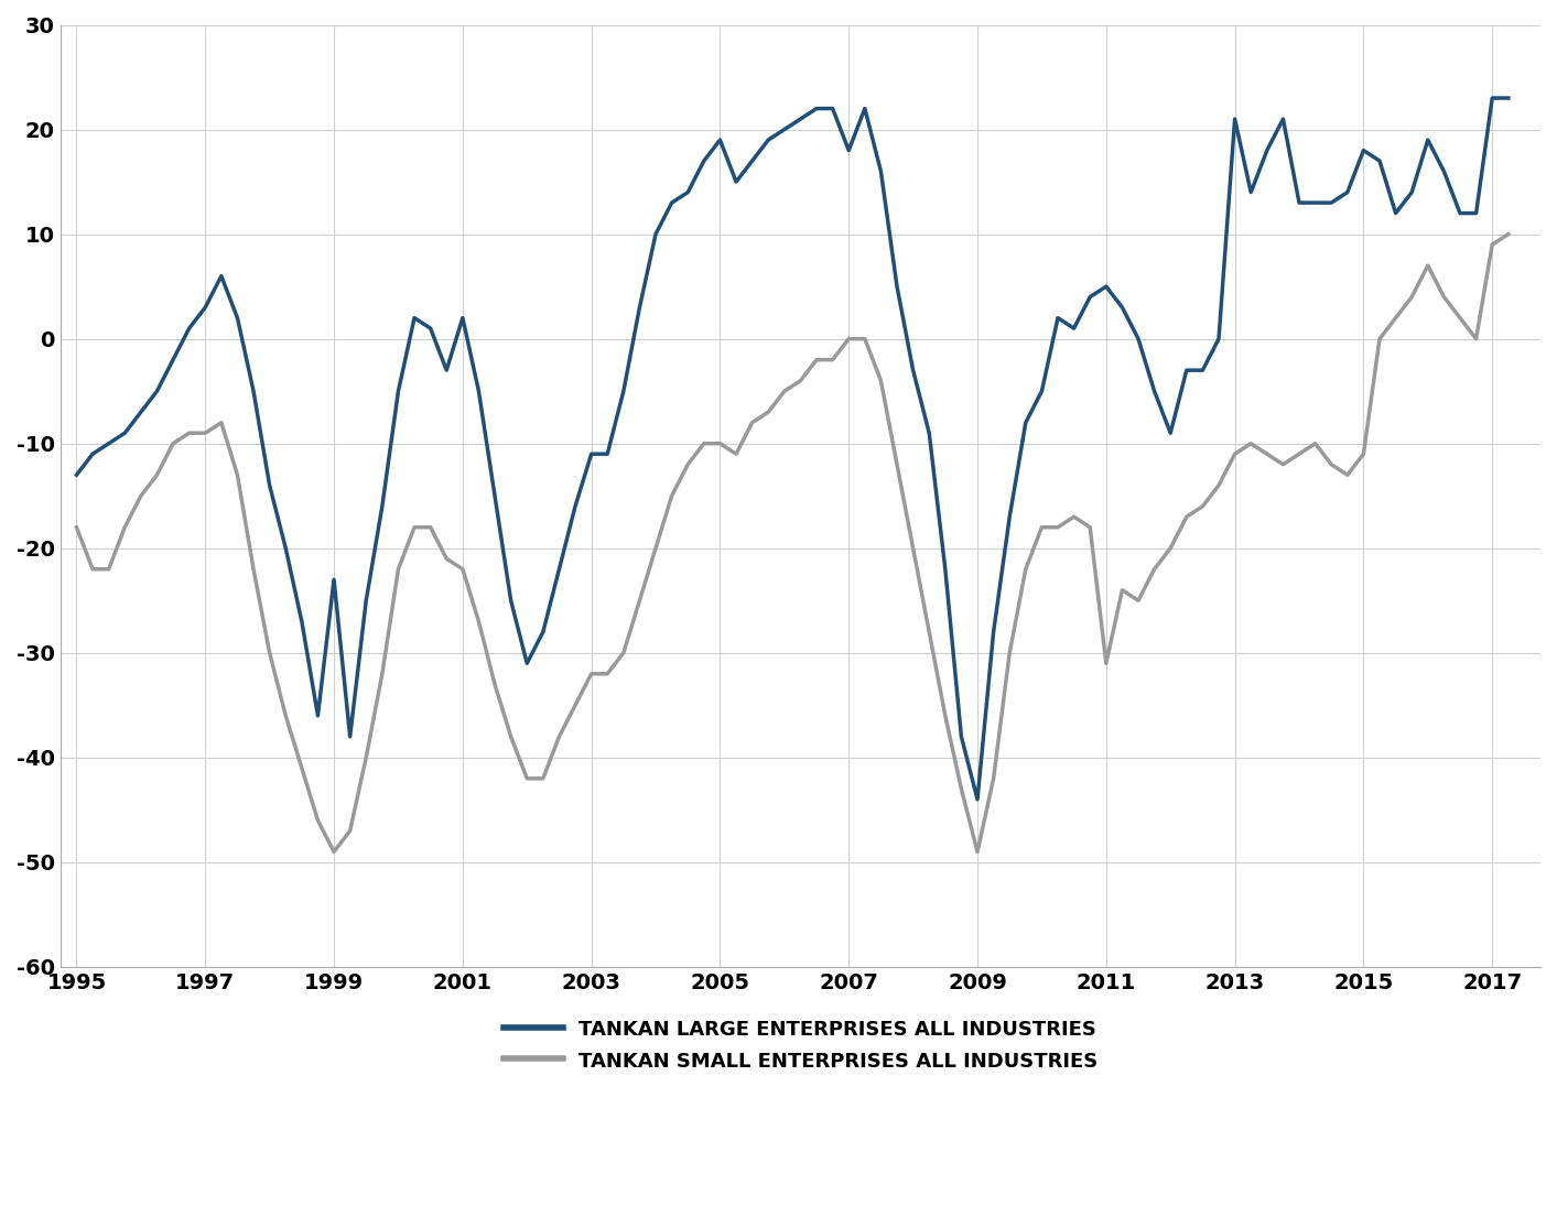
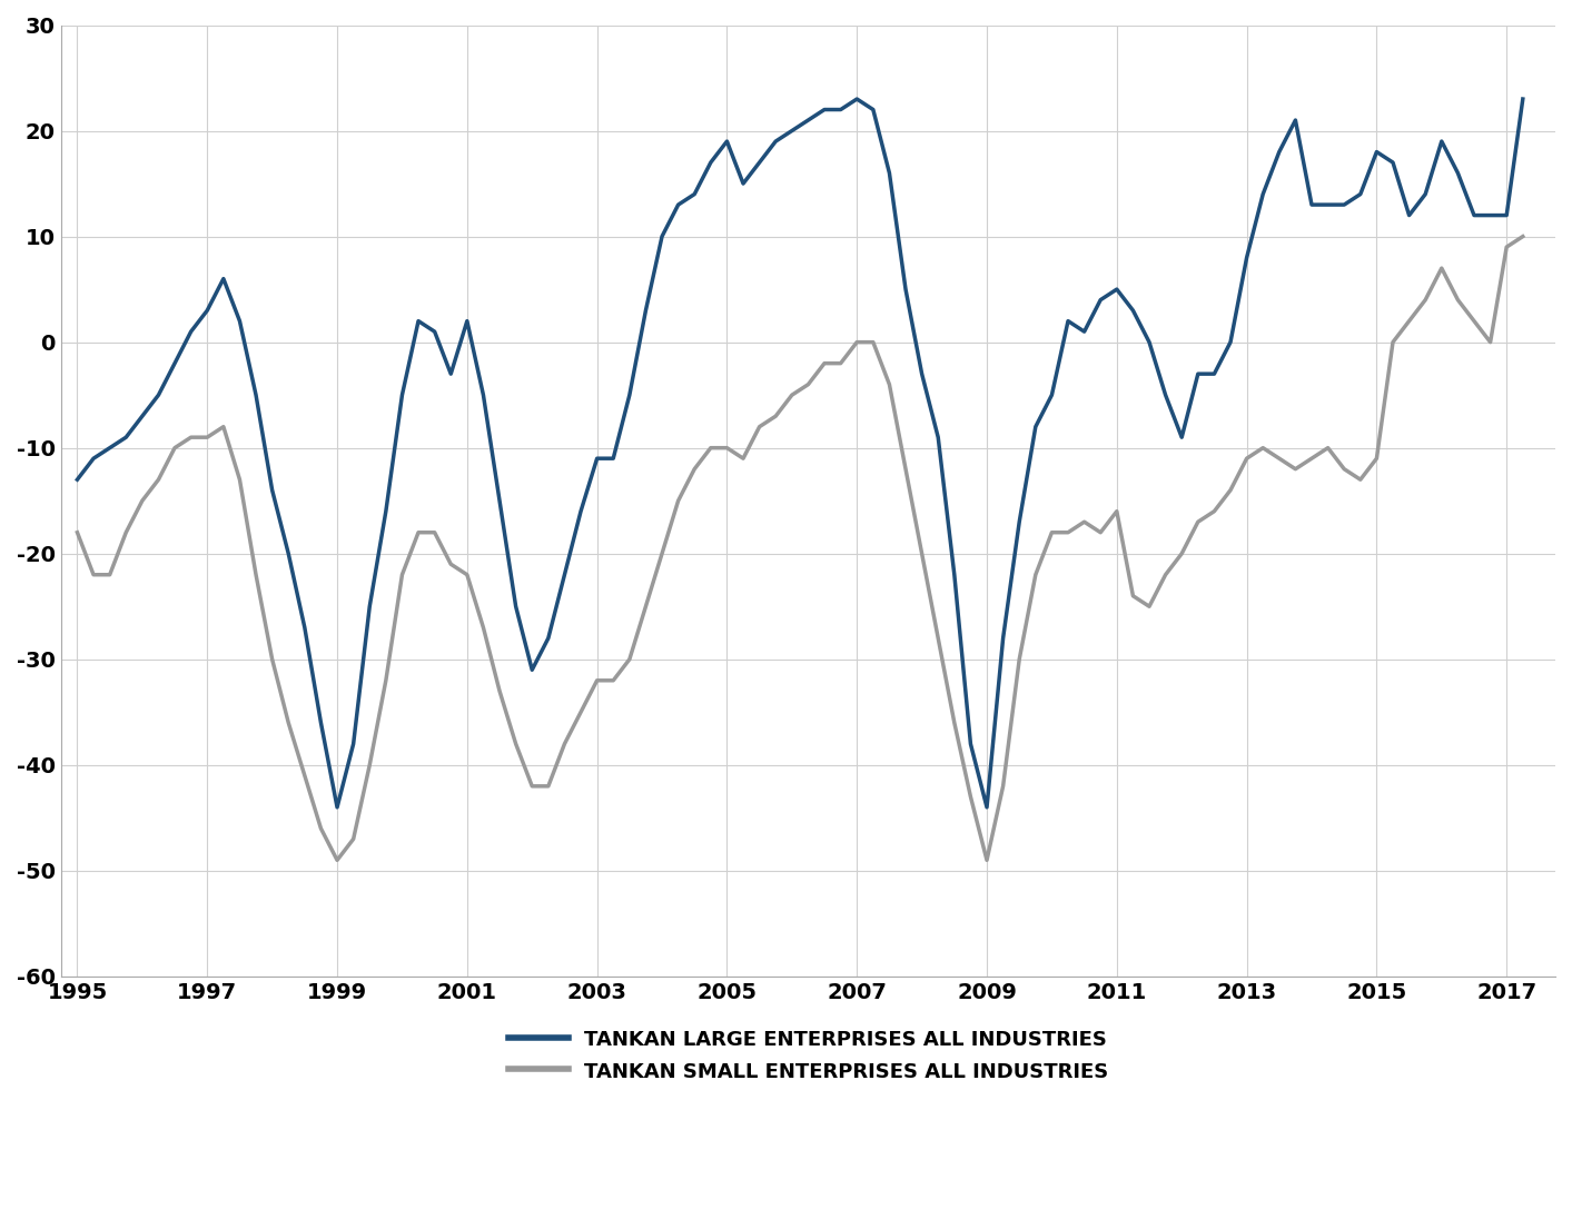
TANKAN LARGE ENTERPRISES ALL INDUSTRIES/1999: -23 -> -44
TANKAN LARGE ENTERPRISES ALL INDUSTRIES/2007: 18 -> 23
TANKAN SMALL ENTERPRISES ALL INDUSTRIES/2011: -31 -> -16
TANKAN LARGE ENTERPRISES ALL INDUSTRIES/2013: 21 -> 8
TANKAN LARGE ENTERPRISES ALL INDUSTRIES/2017: 23 -> 12
